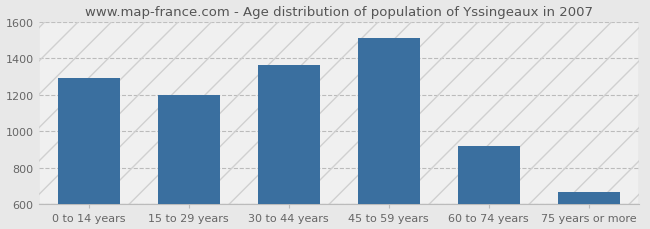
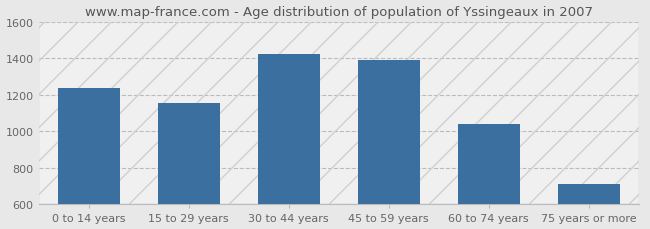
0 to 14 years: 1290 -> 1240
15 to 29 years: 1200 -> 1160
30 to 44 years: 1360 -> 1420
45 to 59 years: 1510 -> 1390
60 to 74 years: 920 -> 1040
75 years or more: 670 -> 710
